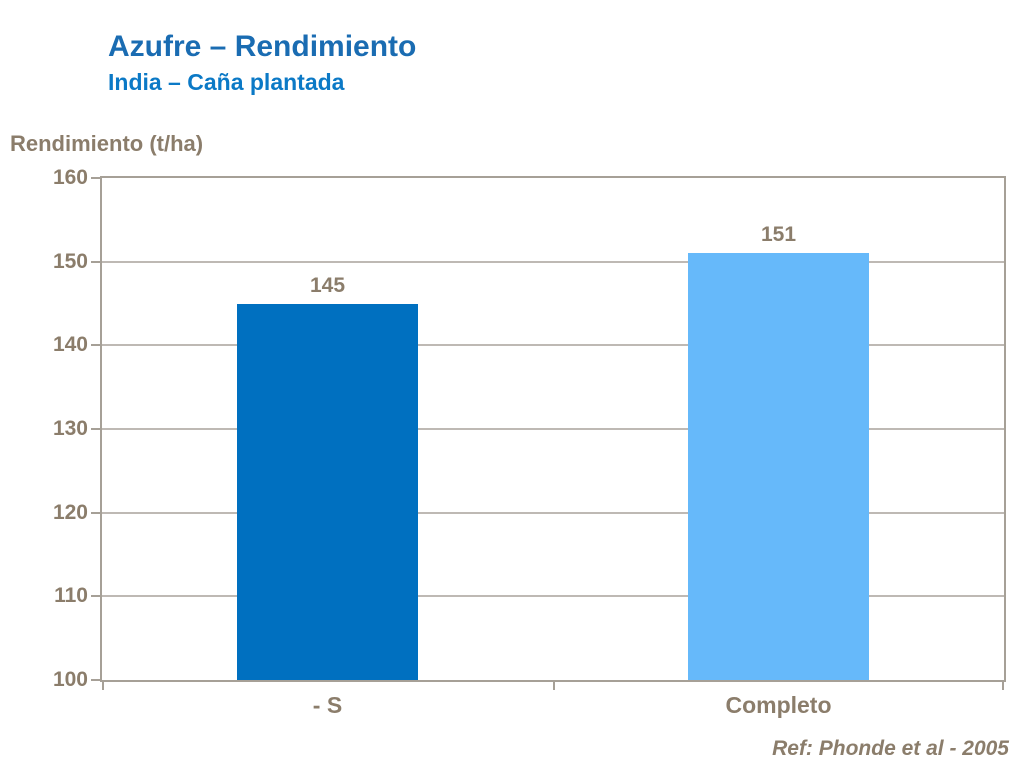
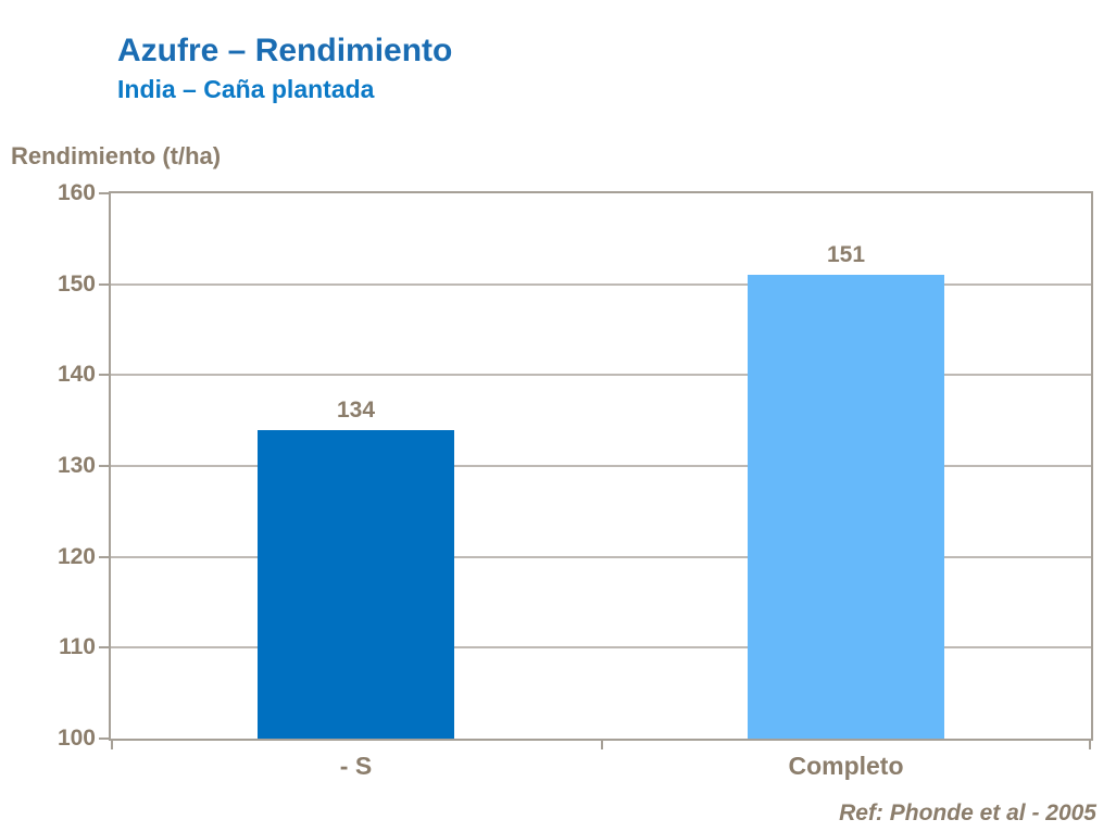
- S: 145 -> 134
